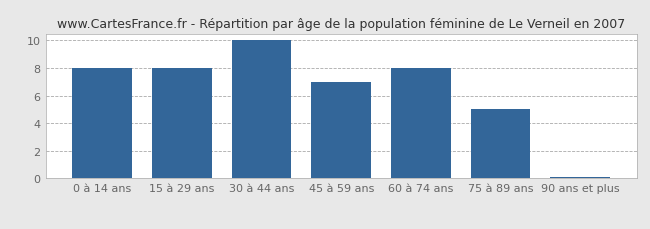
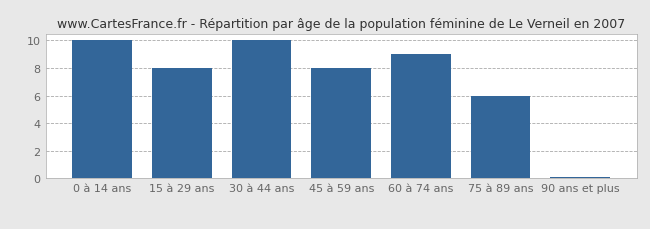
0 à 14 ans: 8.0 -> 10.0
45 à 59 ans: 7.0 -> 8.0
60 à 74 ans: 8.0 -> 9.0
75 à 89 ans: 5.0 -> 6.0
